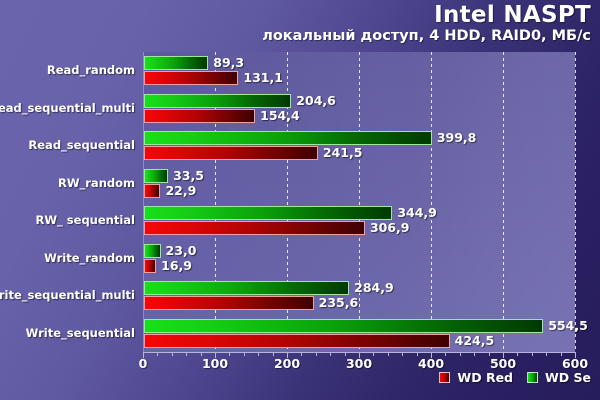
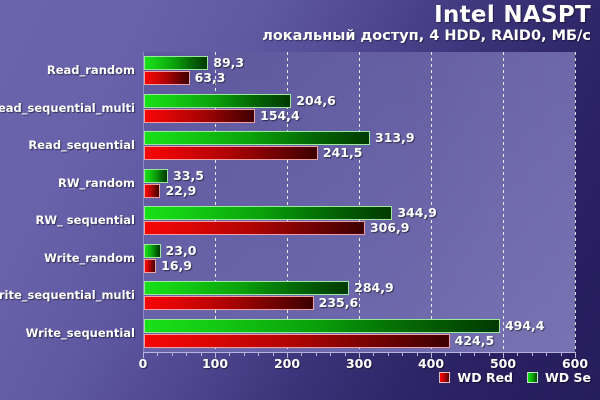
WD Red/Read_random: 131,1 -> 63,3
WD Se/Read_sequential: 399,8 -> 313,9
WD Se/Write_sequential: 554,5 -> 494,4
